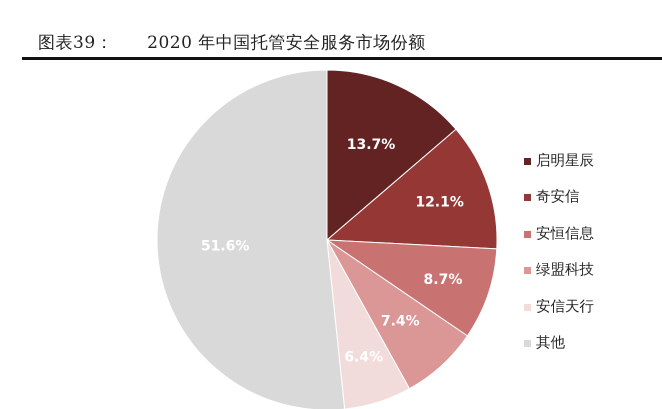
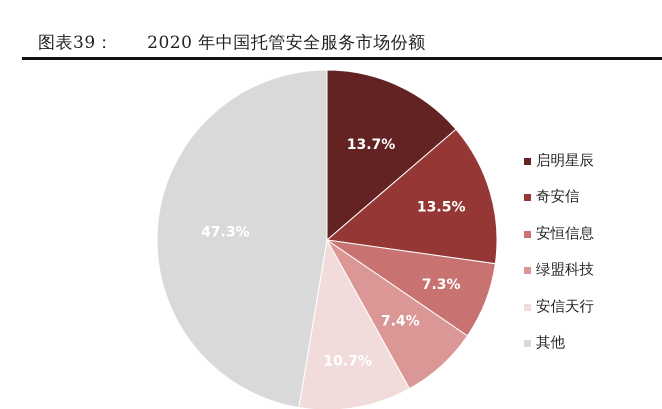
奇安信: 12.1% -> 13.5%
安恒信息: 8.7% -> 7.3%
安信天行: 6.4% -> 10.7%
其他: 51.6% -> 47.3%
